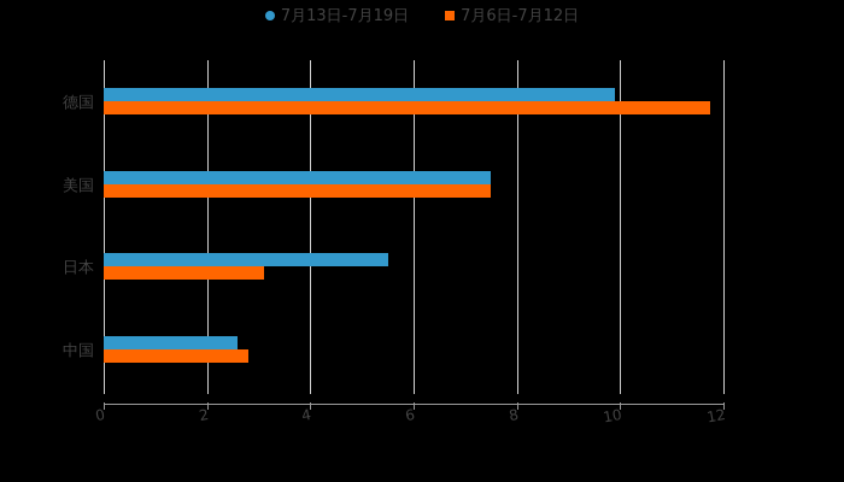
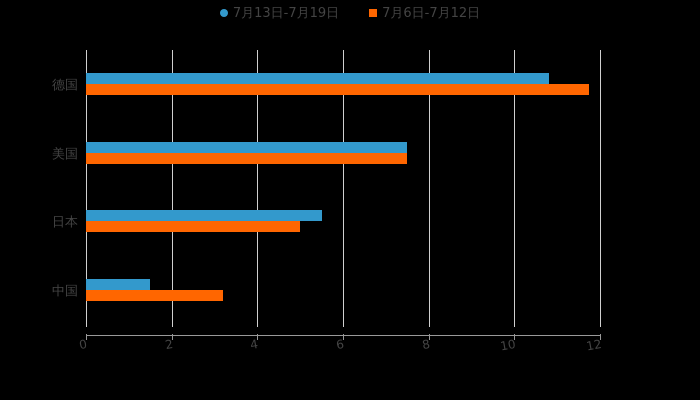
7月13日-7月19日/德国: 9.9 -> 10.8
7月6日-7月12日/日本: 3.1 -> 5.0
7月13日-7月19日/中国: 2.6 -> 1.5
7月6日-7月12日/中国: 2.8 -> 3.2
